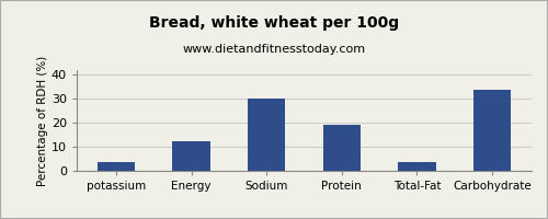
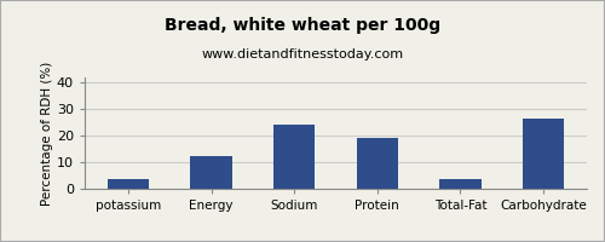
Sodium: 30.2 -> 24.0
Carbohydrate: 34.0 -> 26.5
